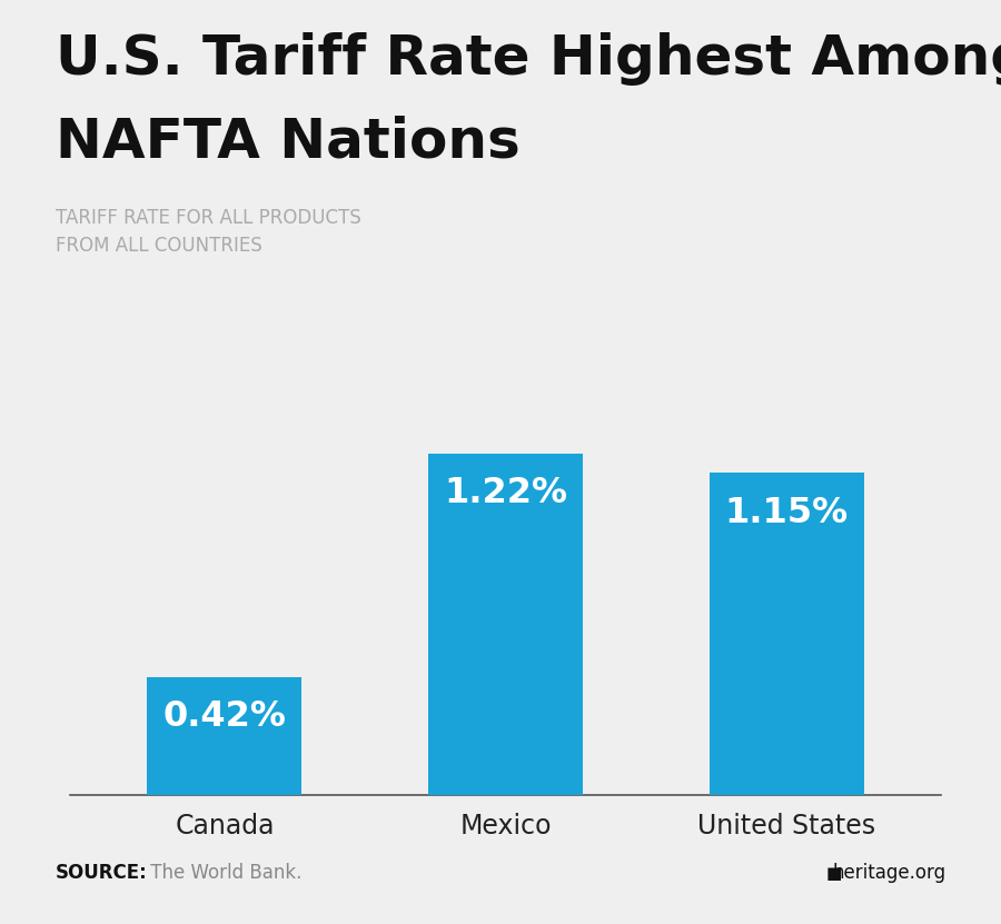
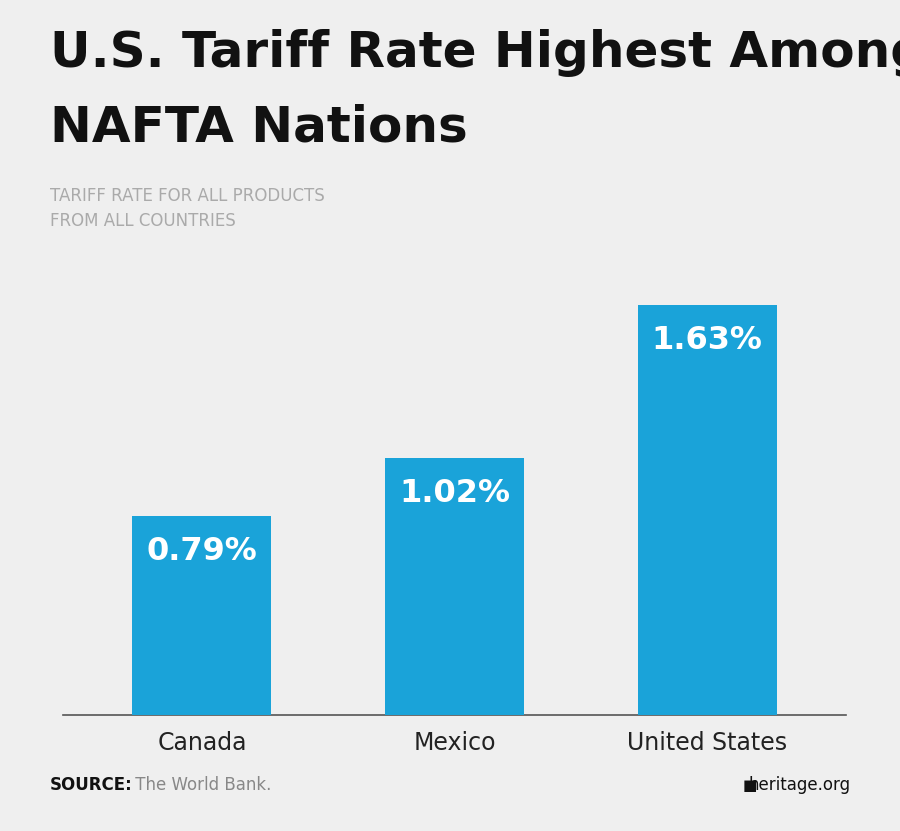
Canada: 0.42% -> 0.79%
Mexico: 1.22% -> 1.02%
United States: 1.15% -> 1.63%
